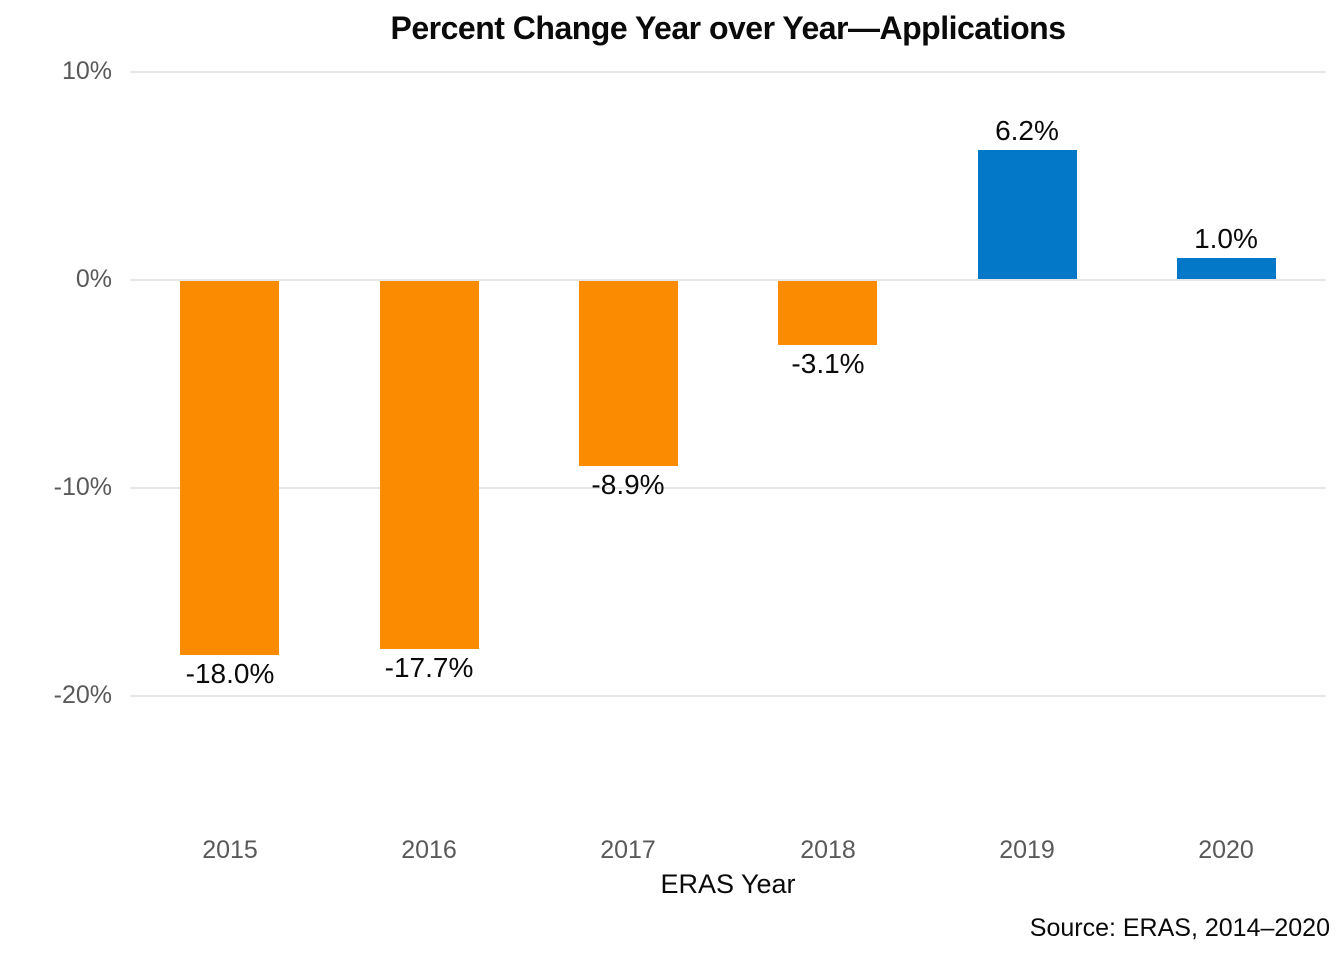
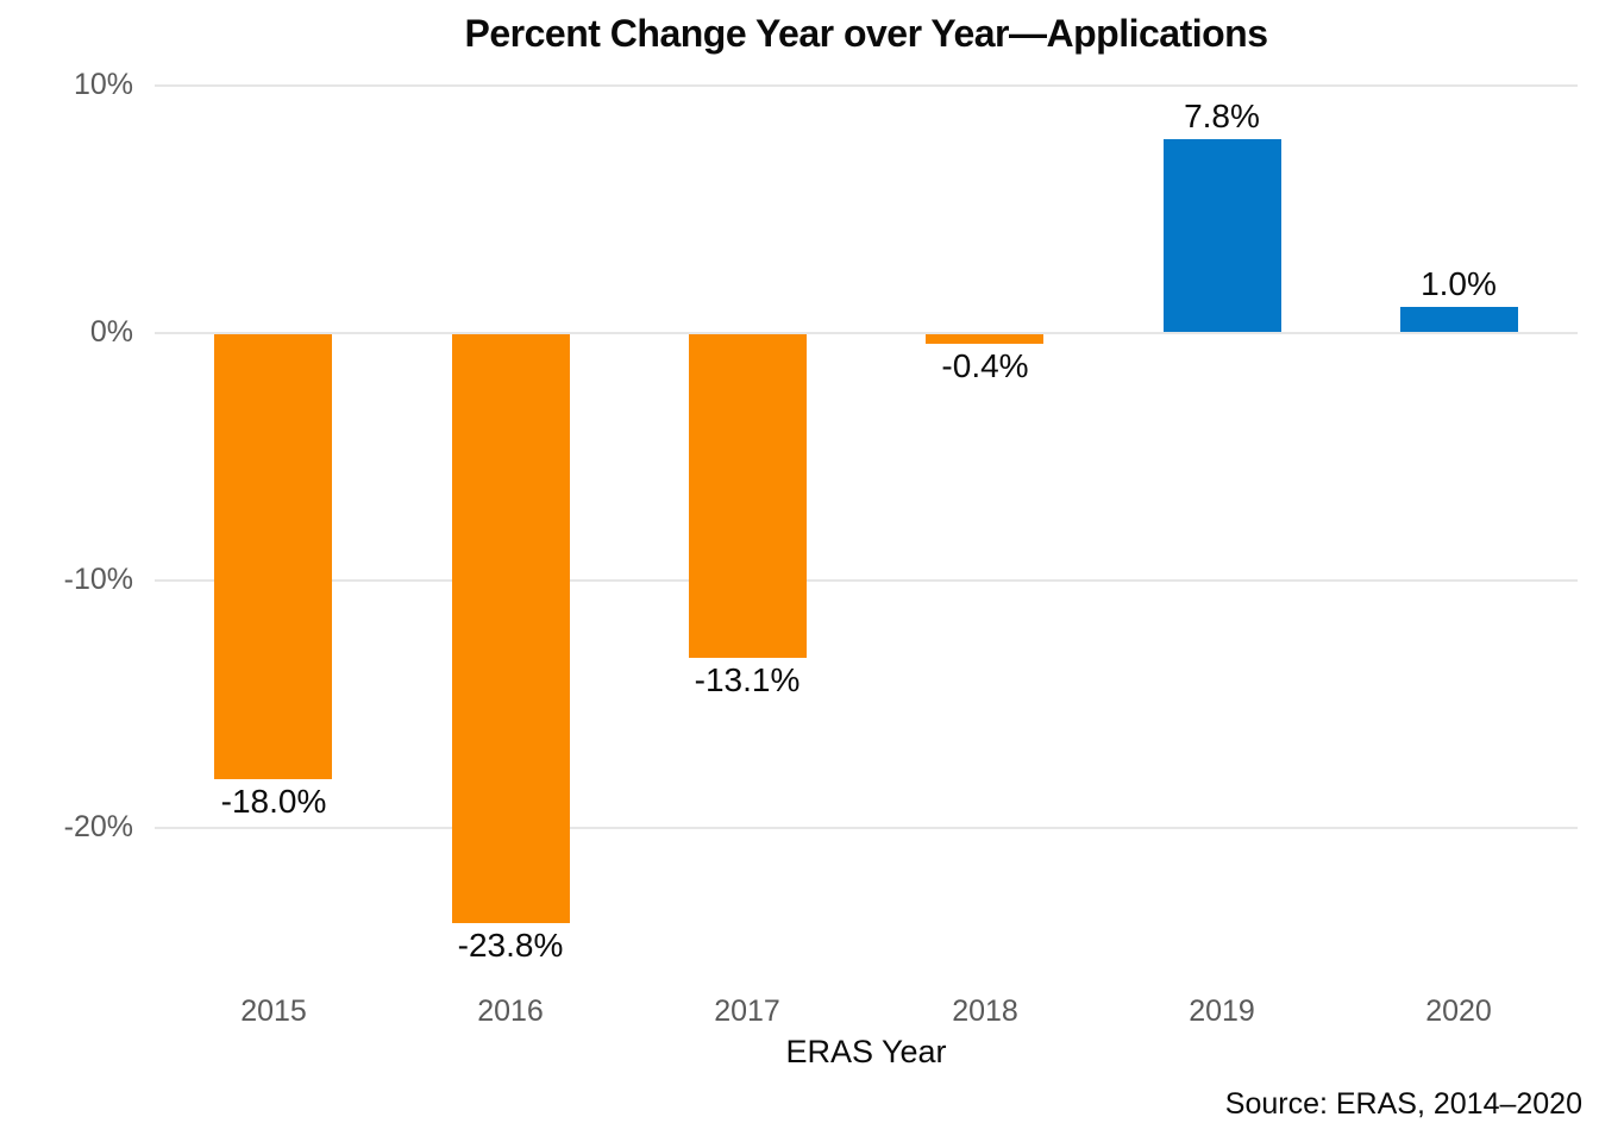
2016: -17.7% -> -23.8%
2017: -8.9% -> -13.1%
2018: -3.1% -> -0.4%
2019: 6.2% -> 7.8%
